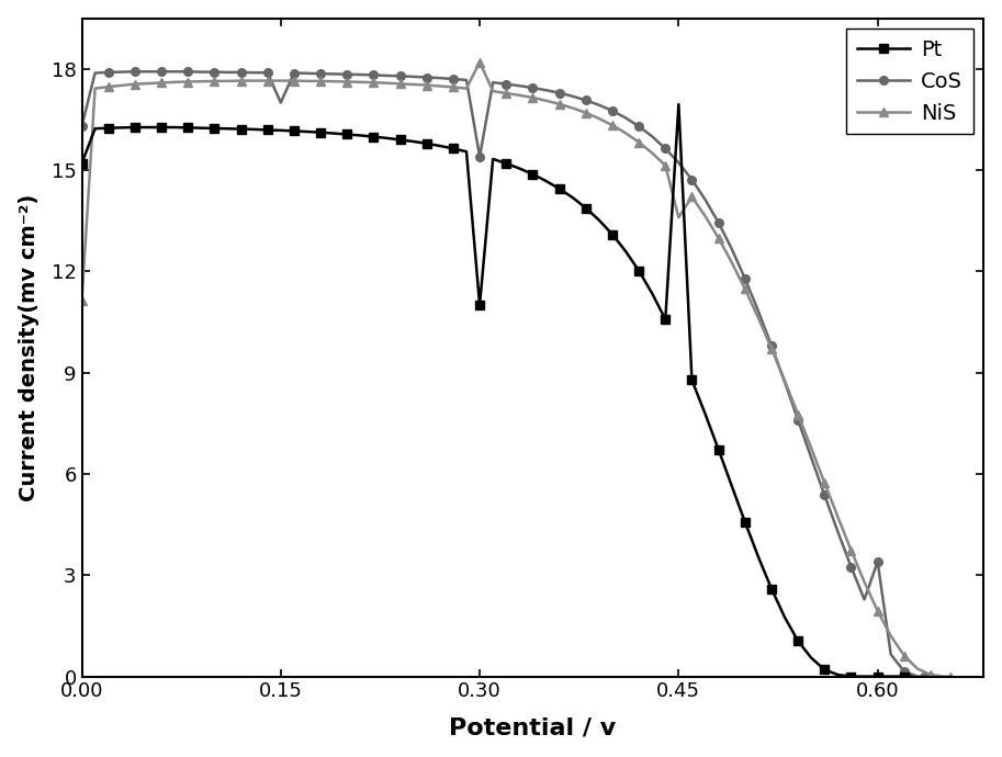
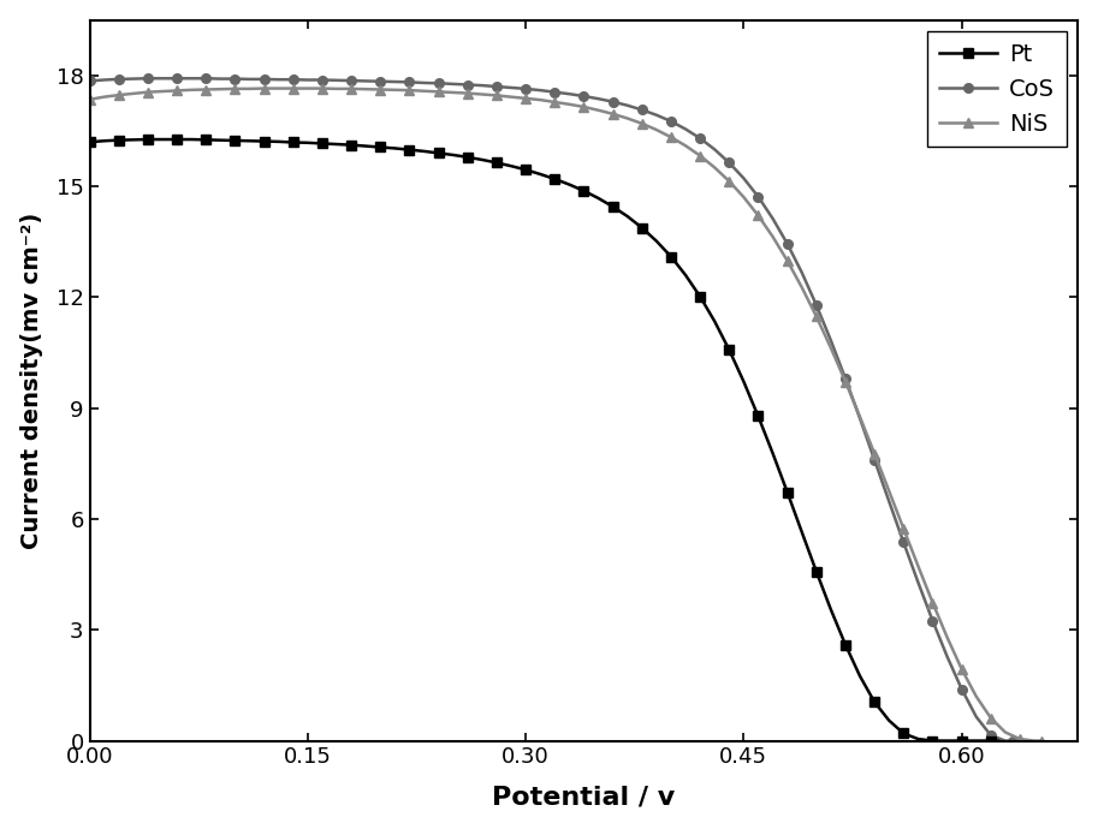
Pt/0.00: 15.20 -> 16.20
CoS/0.00: 16.30 -> 17.85
NiS/0.00: 11.15 -> 17.35
CoS/0.15: 17.00 -> 17.88
Pt/0.30: 11.00 -> 15.45
CoS/0.30: 15.40 -> 17.64
NiS/0.30: 18.20 -> 17.38
Pt/0.45: 16.95 -> 9.72
NiS/0.45: 13.60 -> 14.71
CoS/0.60: 3.40 -> 1.40
